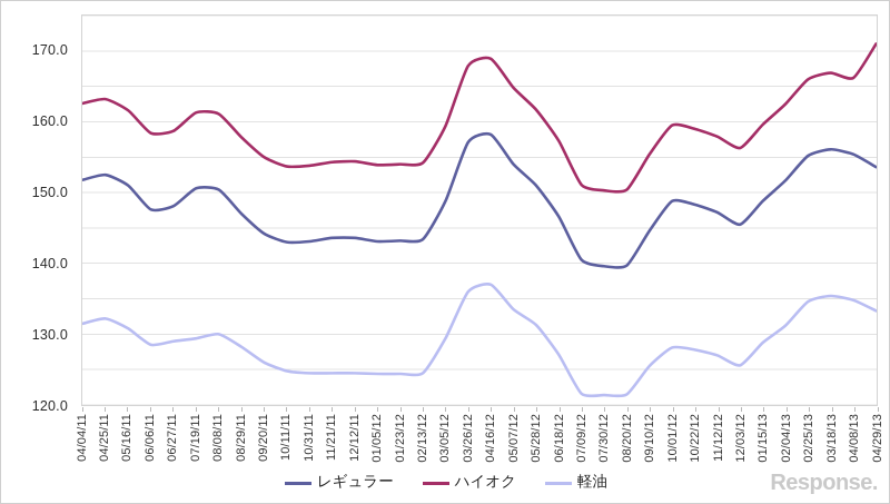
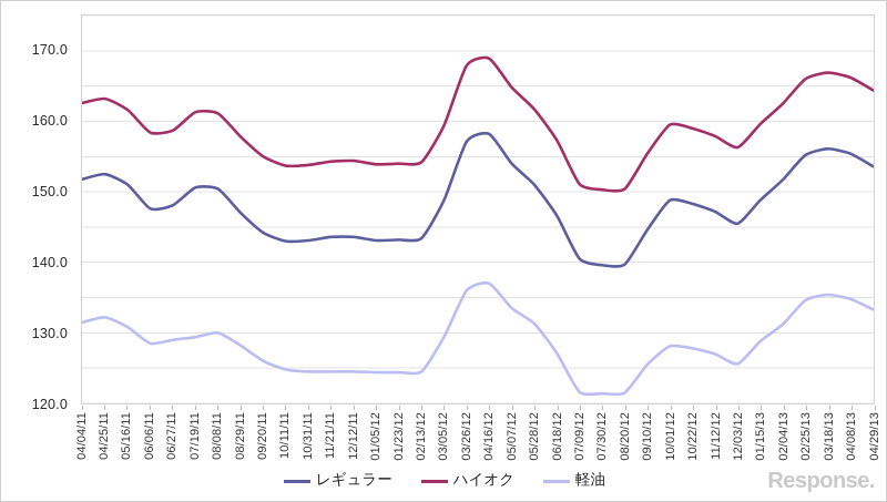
ハイオク/04/29/13: 171 -> 164
